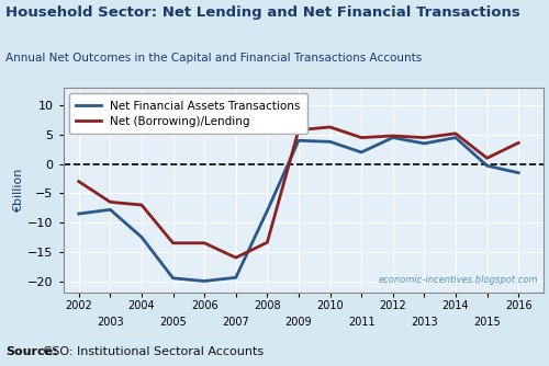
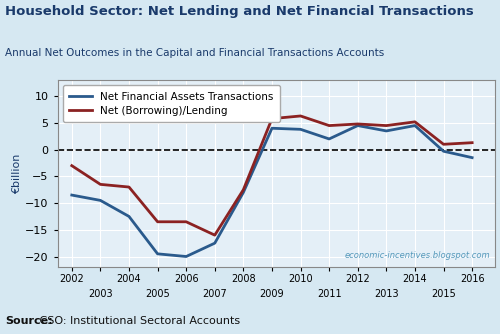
Net Financial Assets Transactions/2003: -7.8 -> -9.5
Net Financial Assets Transactions/2007: -19.4 -> -17.5
Net (Borrowing)/Lending/2008: -13.4 -> -7.5
Net (Borrowing)/Lending/2016: 3.6 -> 1.3
